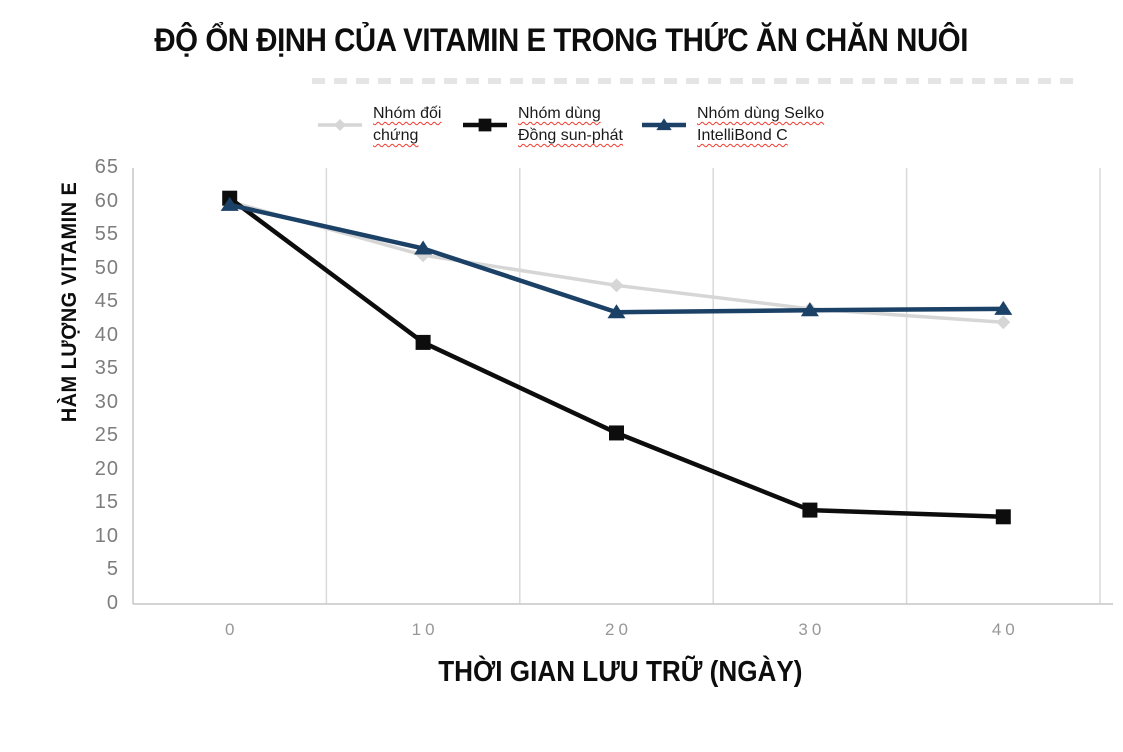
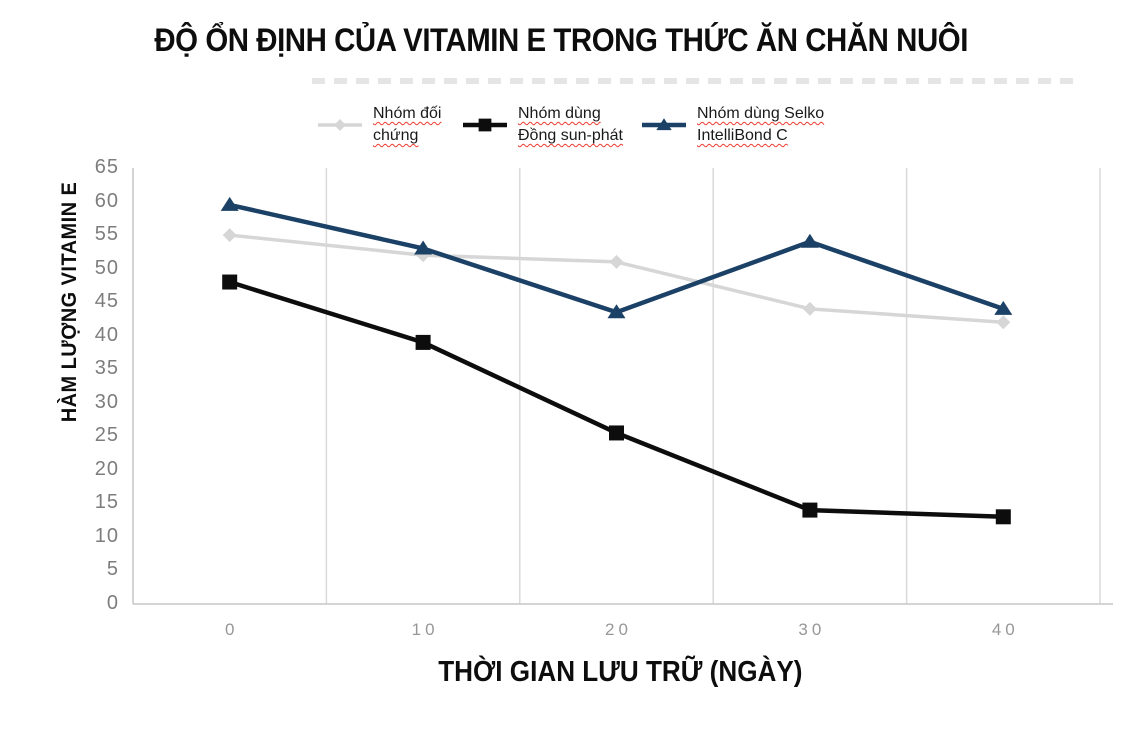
Nhóm đối chứng/0: 60 -> 55
Nhóm dùng Đồng sun-phát/0: 60 -> 48
Nhóm đối chứng/20: 48 -> 51
Nhóm dùng Selko IntelliBond C/30: 44 -> 54
